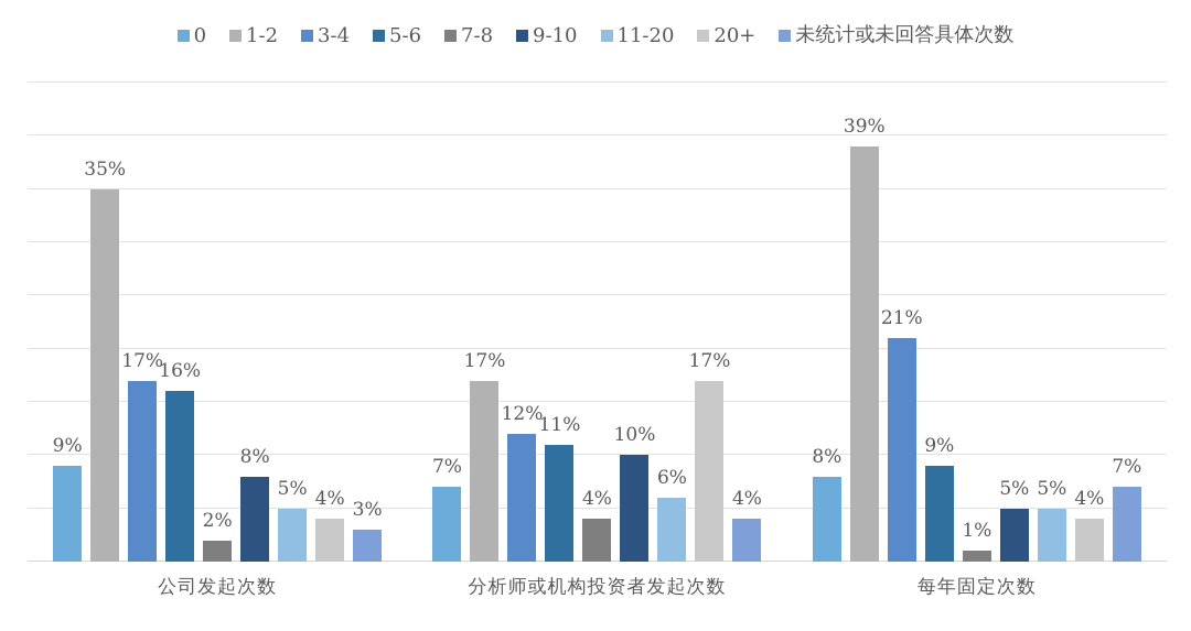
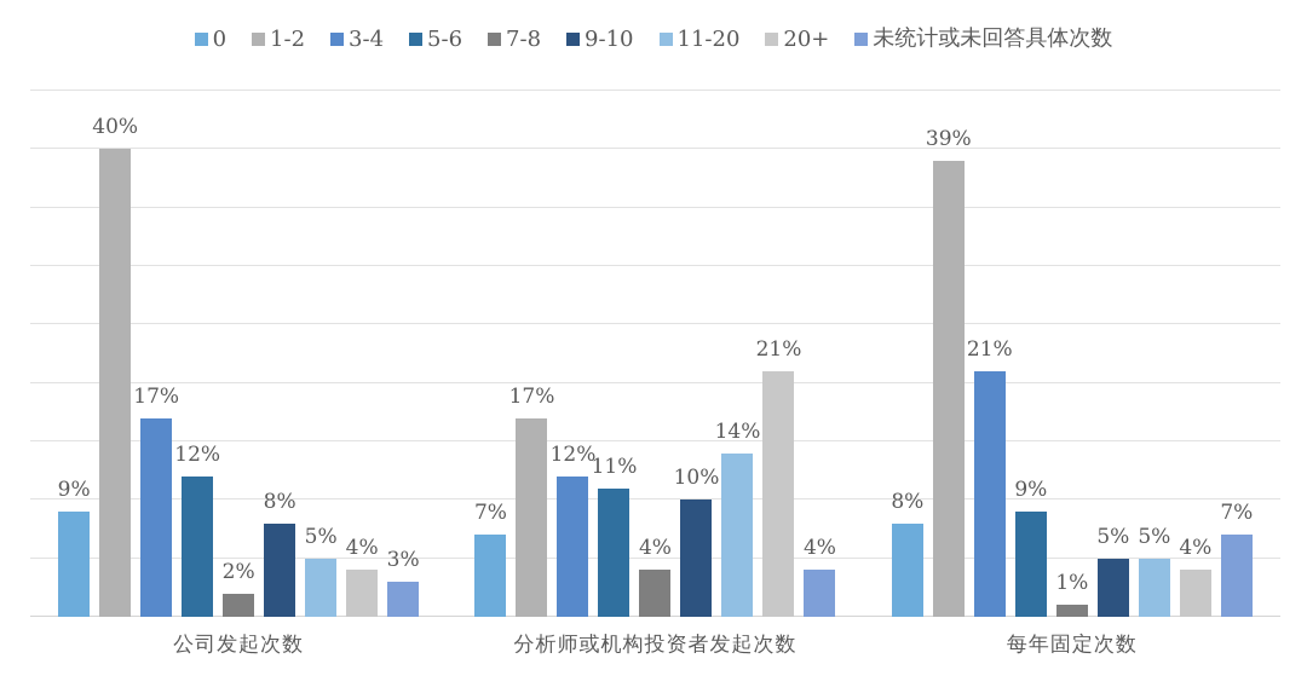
1-2/公司发起次数: 35% -> 40%
5-6/公司发起次数: 16% -> 12%
11-20/分析师或机构投资者发起次数: 6% -> 14%
20+/分析师或机构投资者发起次数: 17% -> 21%
